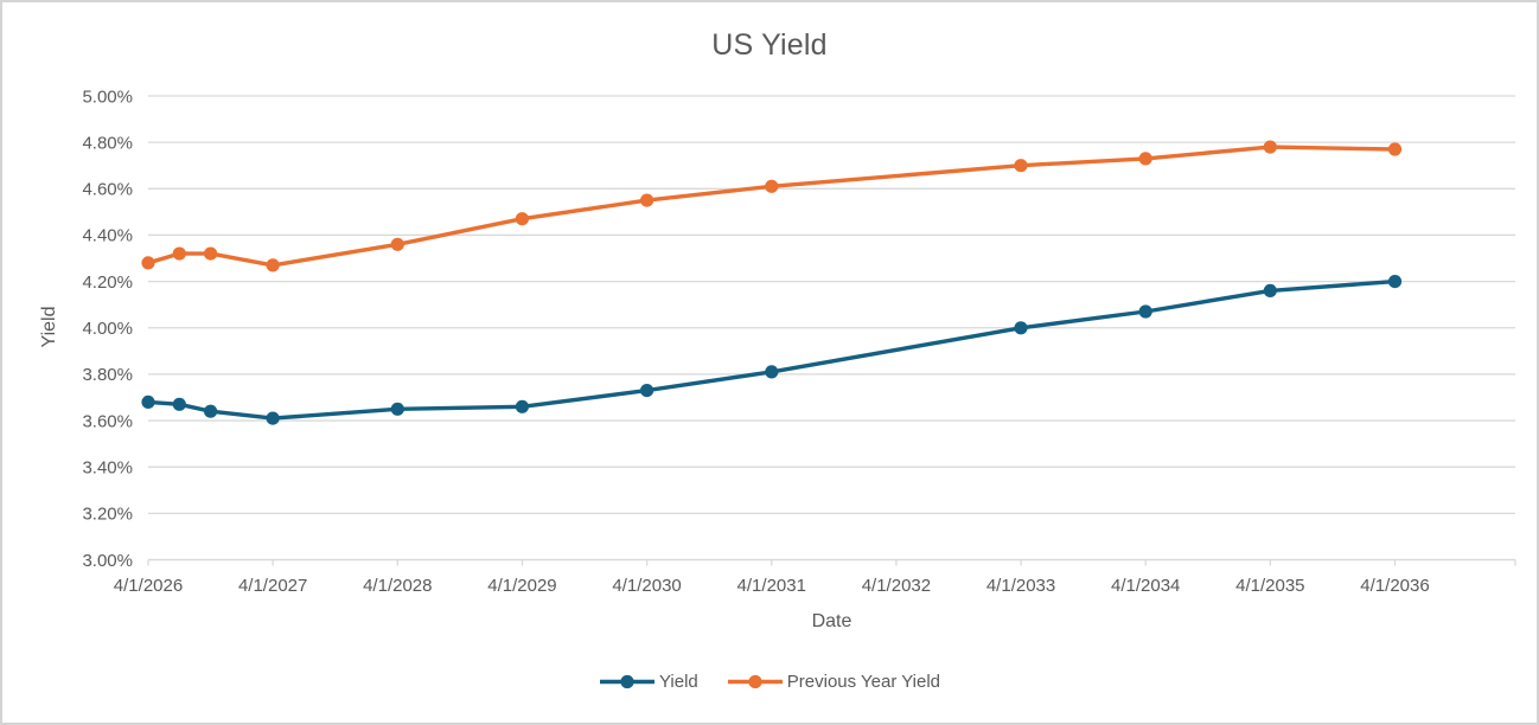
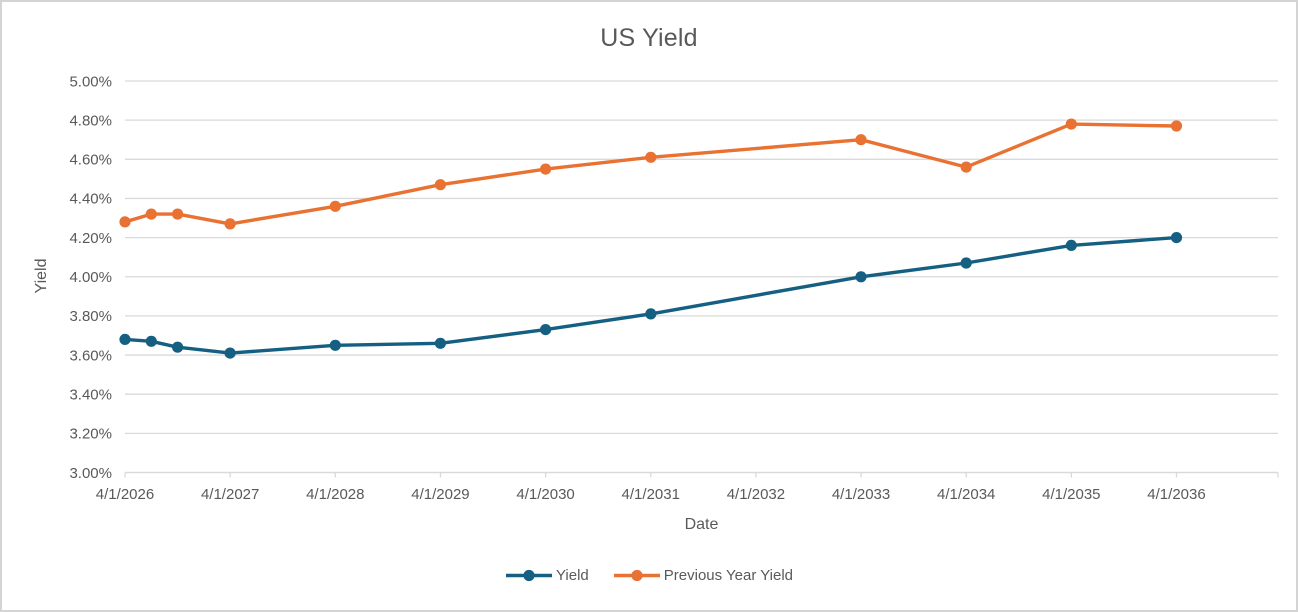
Previous Year Yield/4/1/2034: 4.73% -> 4.56%
